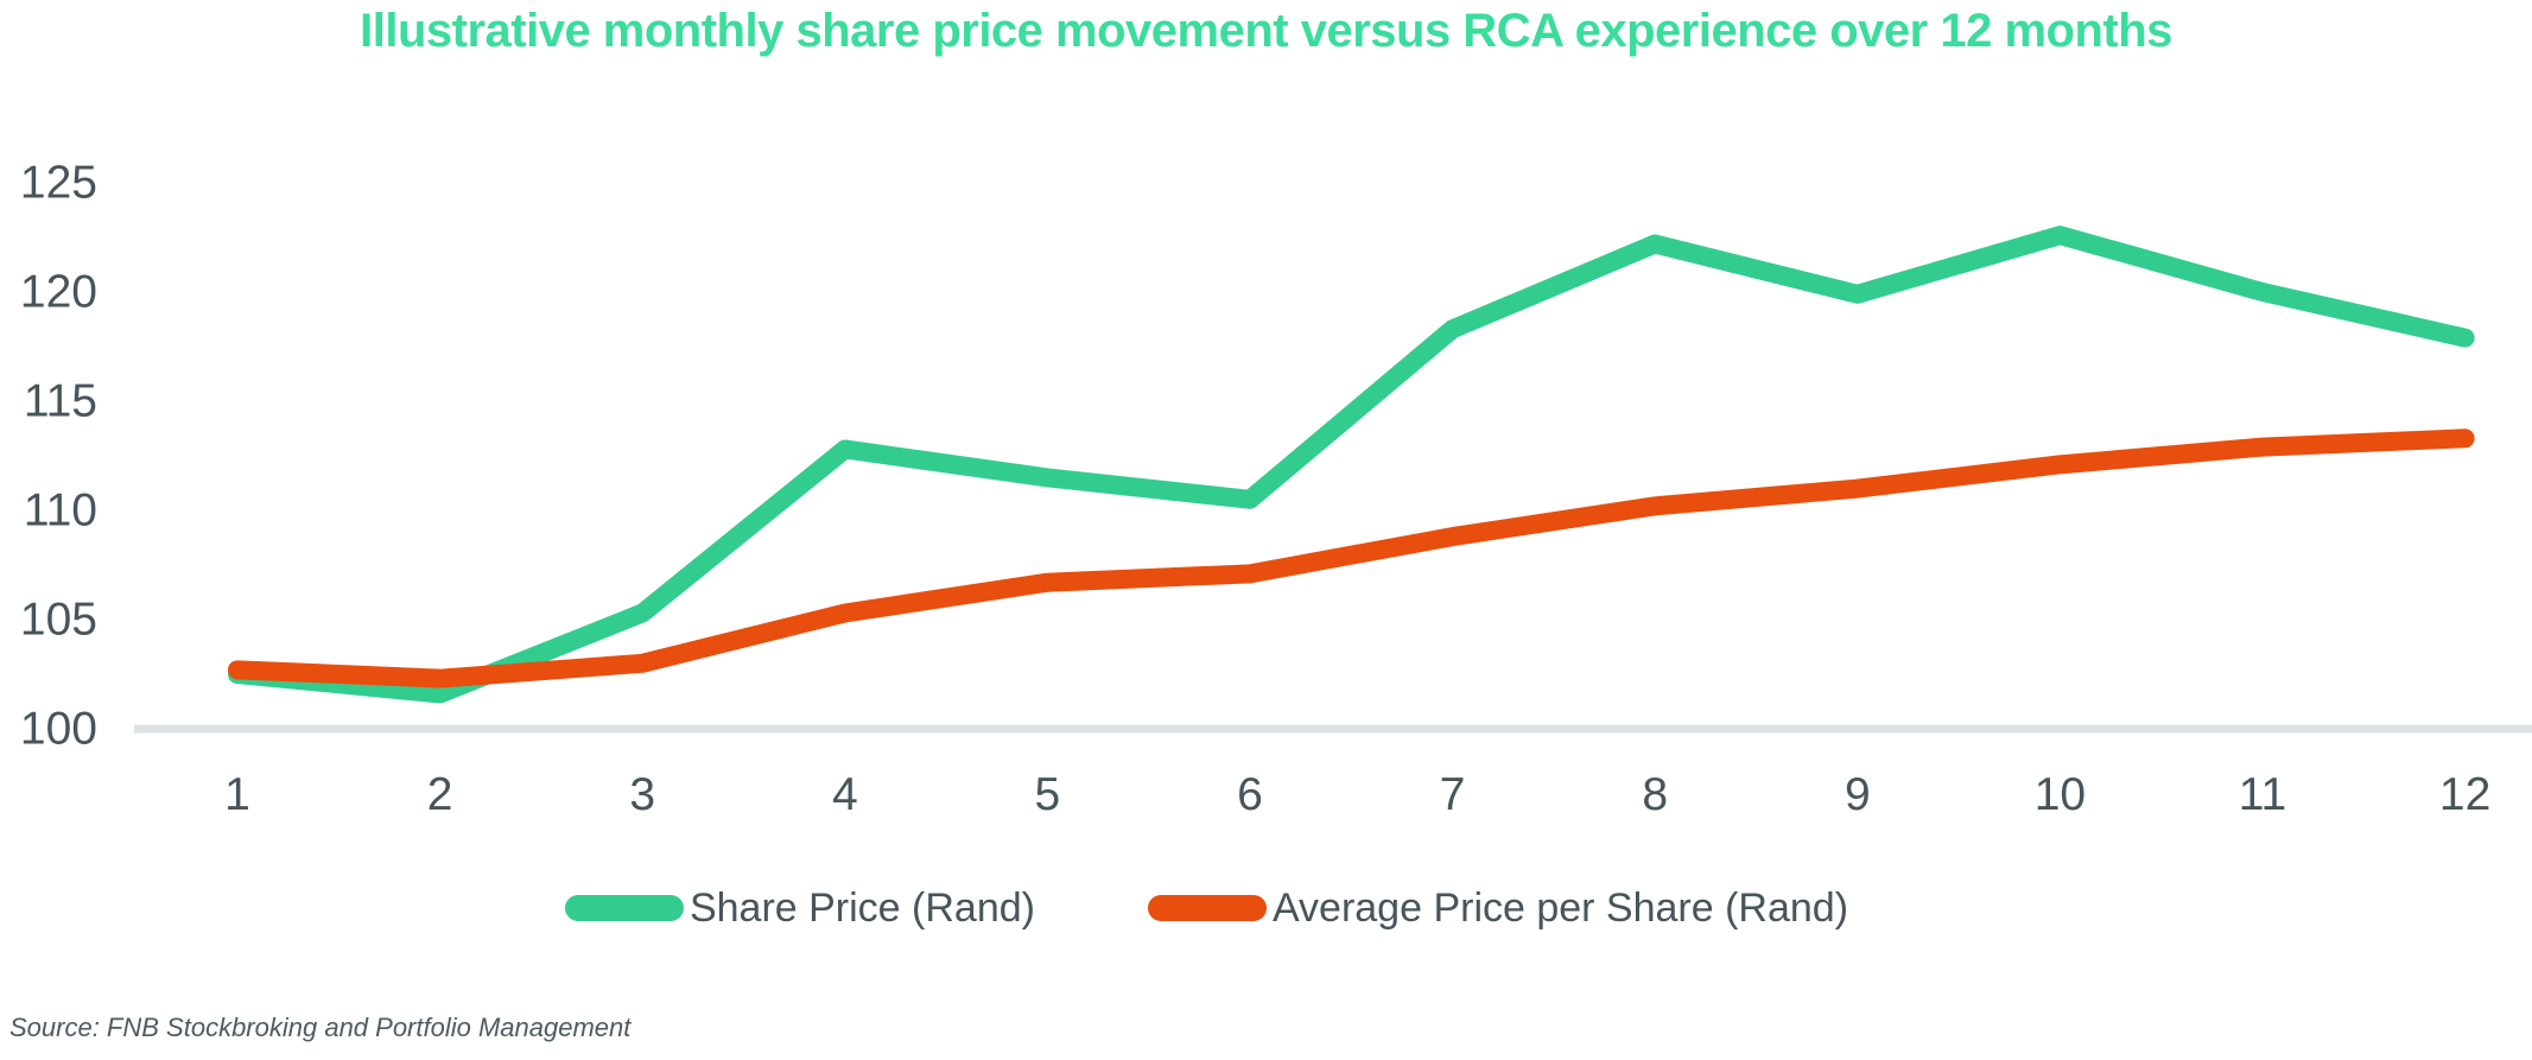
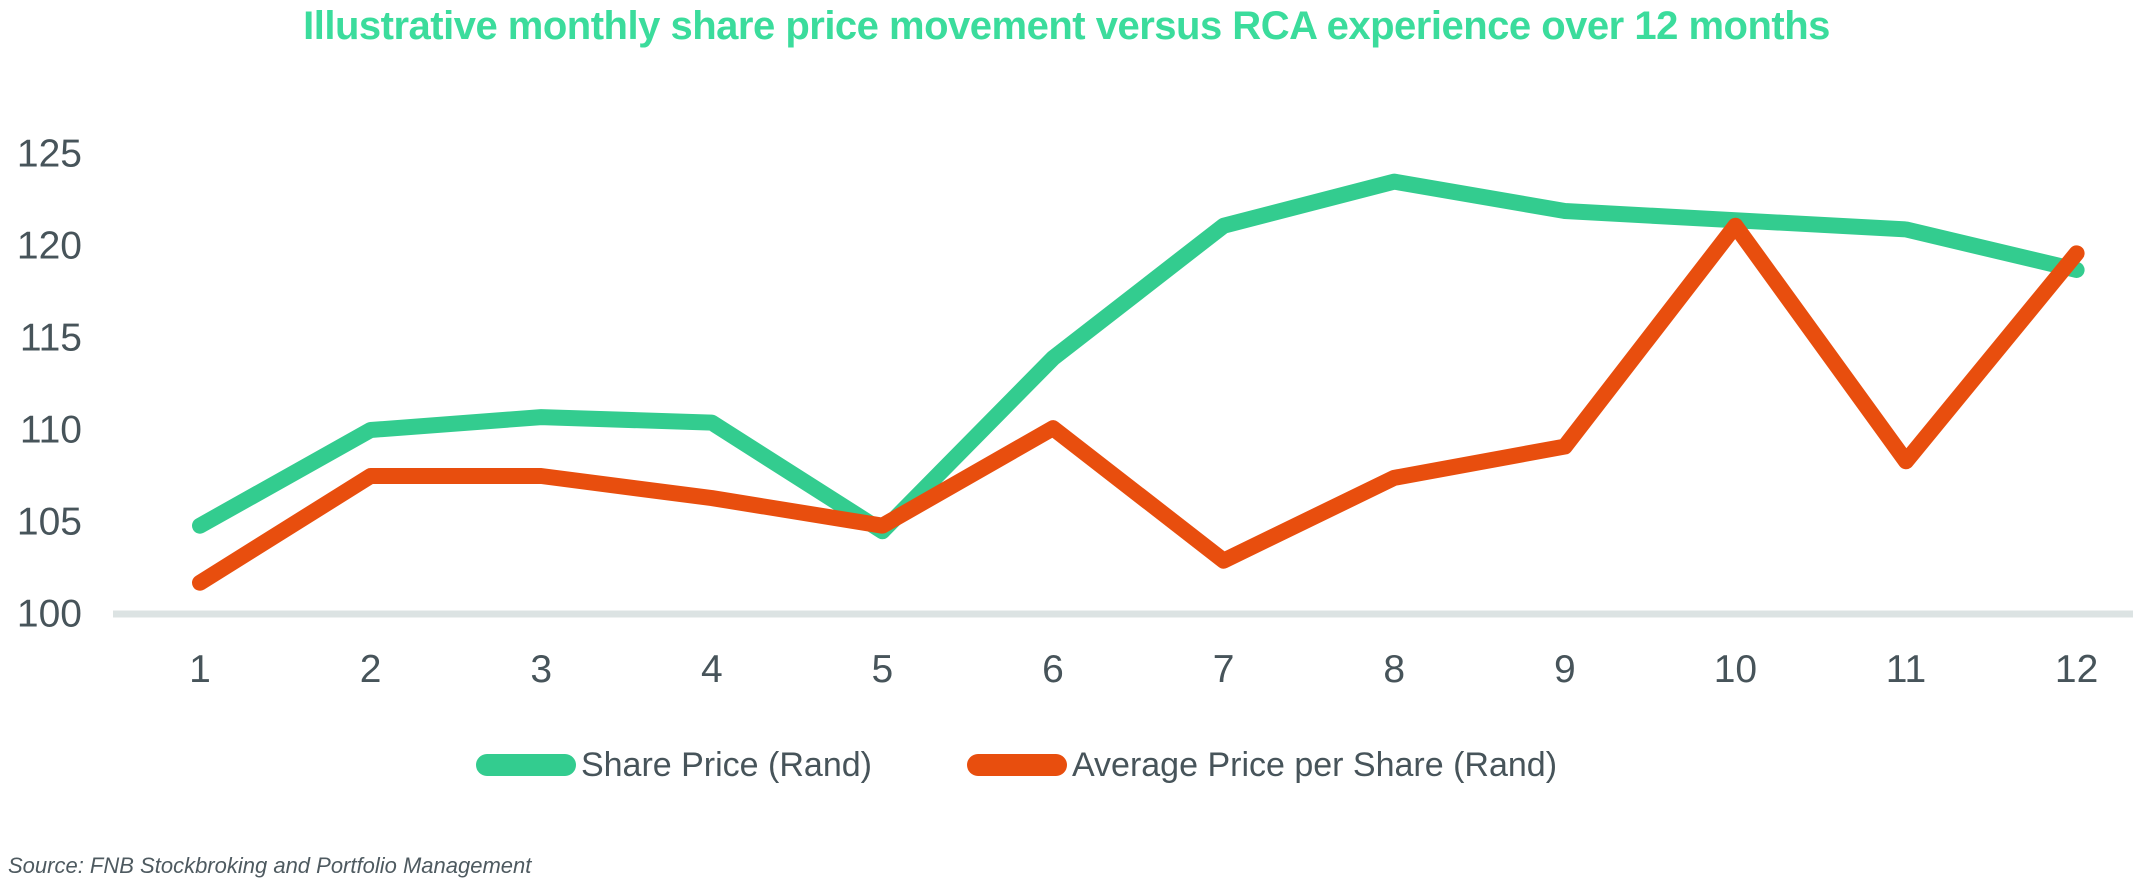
Share Price (Rand)/1: 102.5 -> 104.8
Average Price per Share (Rand)/1: 102.7 -> 101.7
Share Price (Rand)/2: 101.6 -> 110.0
Average Price per Share (Rand)/2: 102.3 -> 107.5
Share Price (Rand)/3: 105.3 -> 110.7
Average Price per Share (Rand)/3: 103.0 -> 107.5
Share Price (Rand)/4: 112.8 -> 110.4
Average Price per Share (Rand)/4: 105.3 -> 106.3
Share Price (Rand)/5: 111.5 -> 104.5
Average Price per Share (Rand)/5: 106.7 -> 104.8
Share Price (Rand)/6: 110.5 -> 113.9
Average Price per Share (Rand)/6: 107.1 -> 110.1
Share Price (Rand)/7: 118.3 -> 121.1
Average Price per Share (Rand)/7: 108.8 -> 102.9
Share Price (Rand)/8: 122.2 -> 123.5
Average Price per Share (Rand)/8: 110.2 -> 107.4
Share Price (Rand)/9: 119.9 -> 121.9
Average Price per Share (Rand)/9: 111.0 -> 109.1
Share Price (Rand)/10: 122.6 -> 121.4
Average Price per Share (Rand)/10: 112.1 -> 121.1
Share Price (Rand)/11: 120.0 -> 120.9
Average Price per Share (Rand)/11: 112.9 -> 108.3
Share Price (Rand)/12: 117.9 -> 118.7
Average Price per Share (Rand)/12: 113.3 -> 119.6
